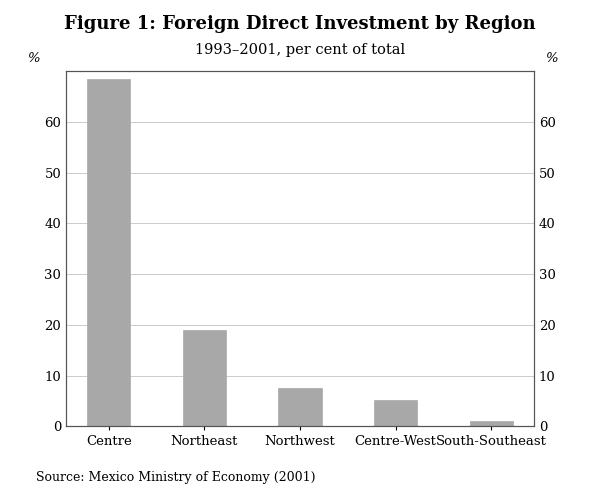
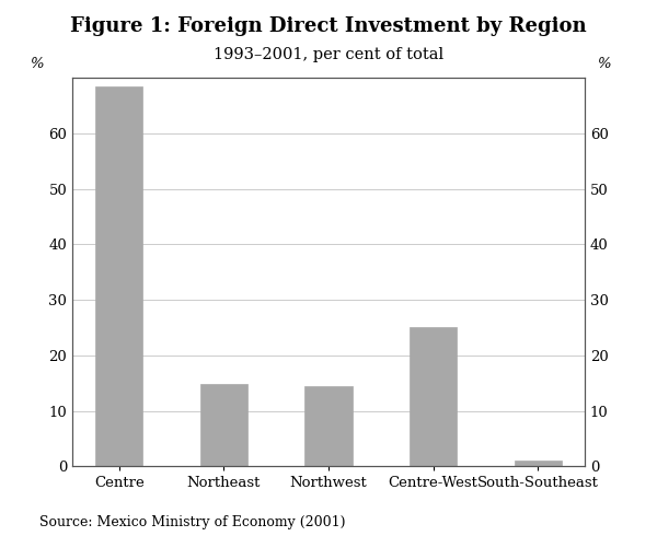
Northeast: 19.0 -> 14.8
Northwest: 7.5 -> 14.4
Centre-West: 5.2 -> 25.0
